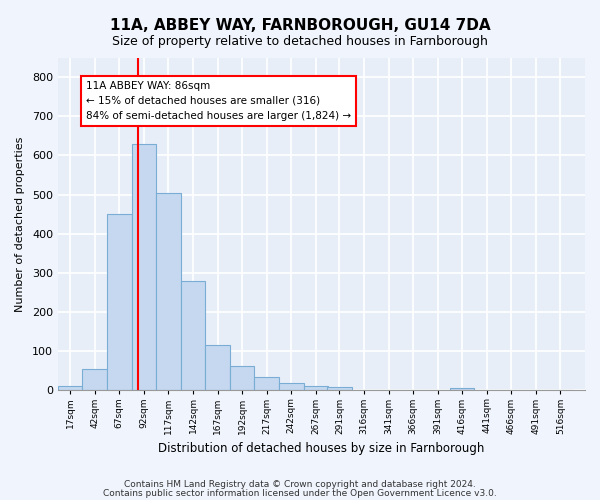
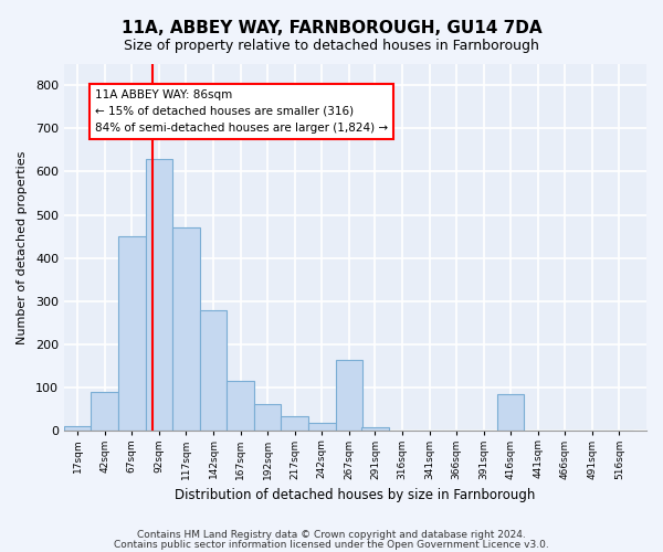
42sqm: 55 -> 90
117sqm: 503 -> 470
267sqm: 10 -> 165
416sqm: 7 -> 85
